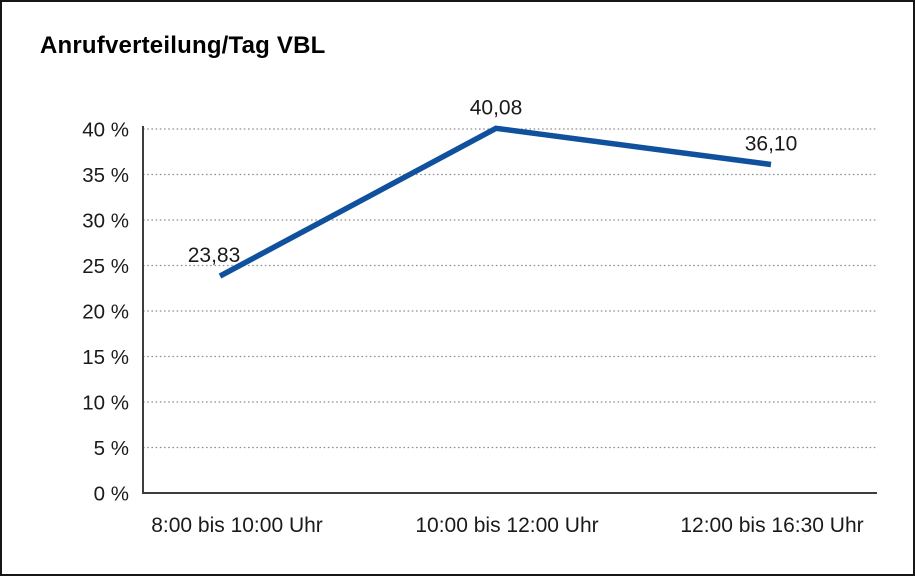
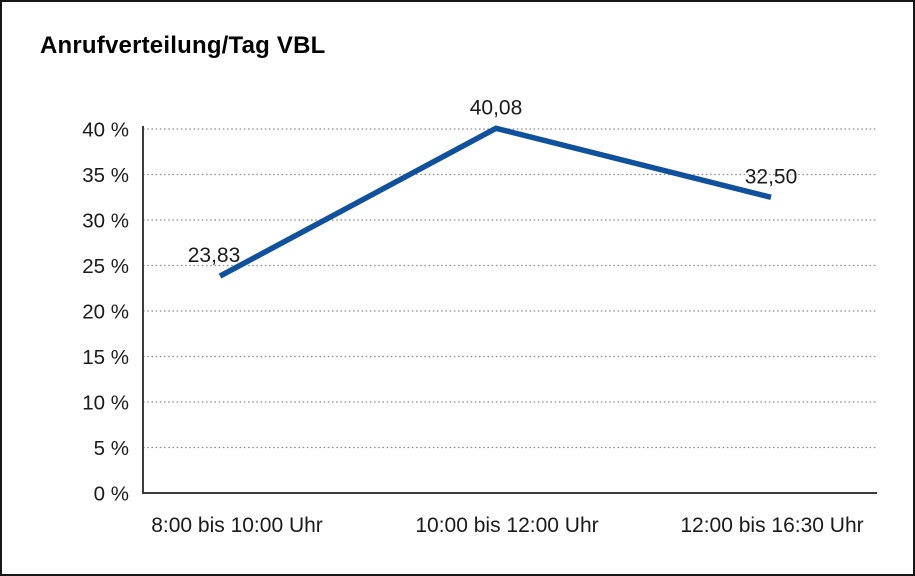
12:00 bis 16:30 Uhr: 36,10 -> 32,50
